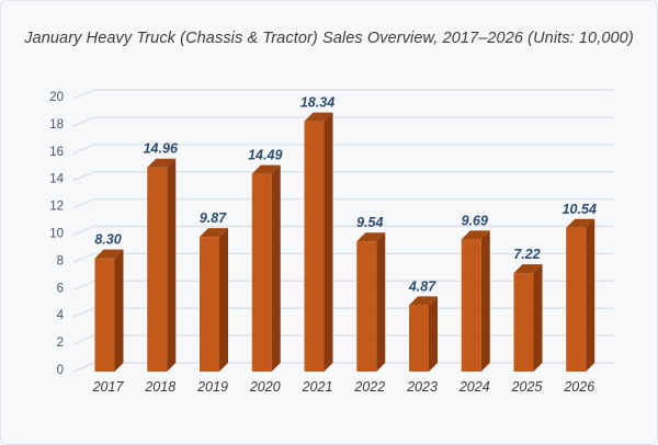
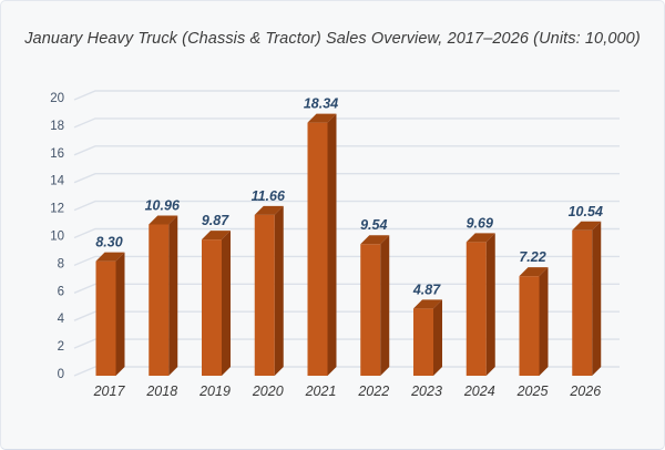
2018: 14.96 -> 10.96
2020: 14.49 -> 11.66
